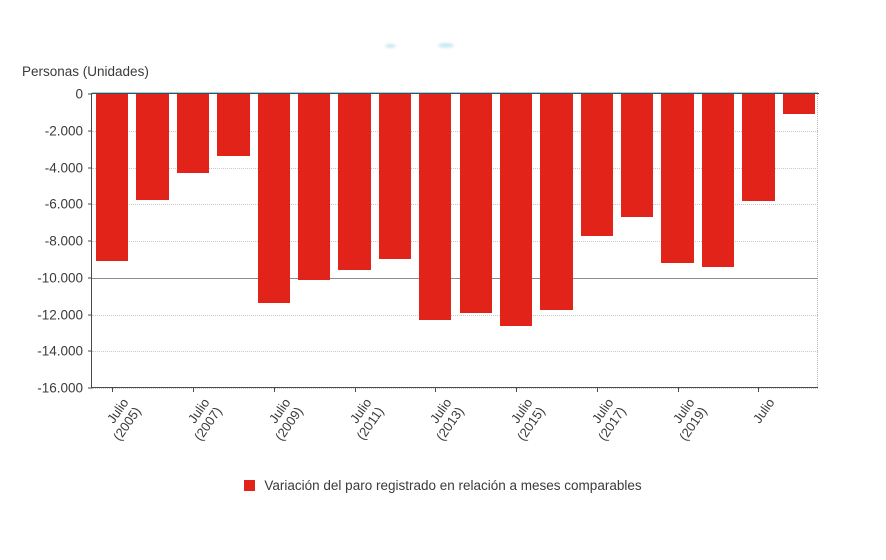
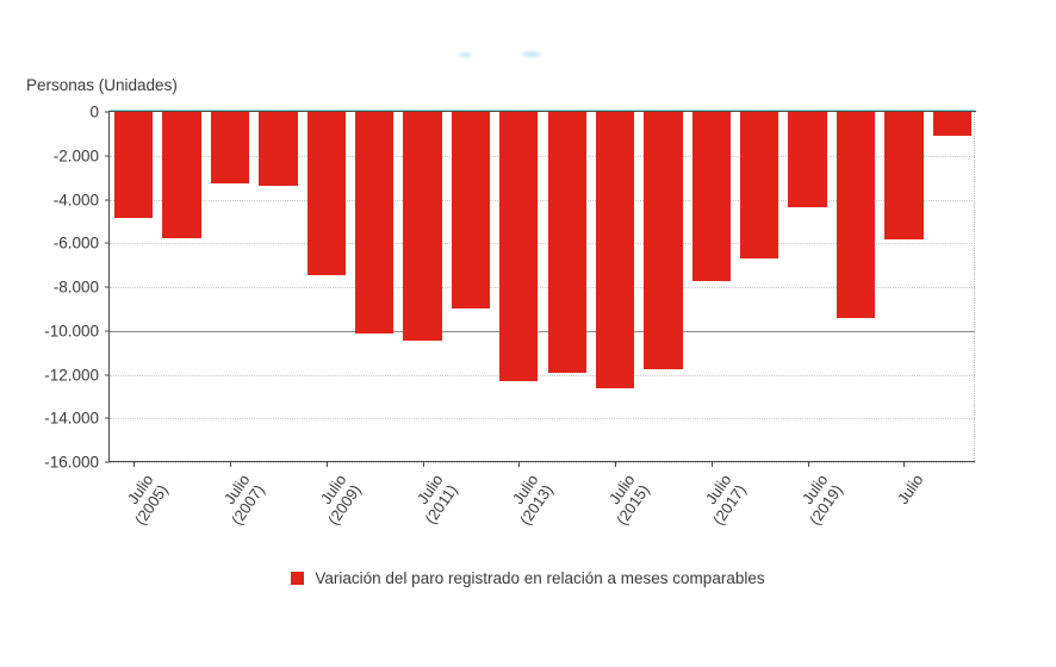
Julio (2005): -9100 -> -4800
Julio (2007): -4300 -> -3200
Julio (2009): -11400 -> -7400
Julio (2011): -9600 -> -10400
Julio (2019): -9200 -> -4400
